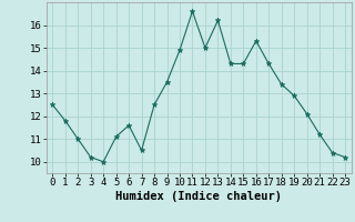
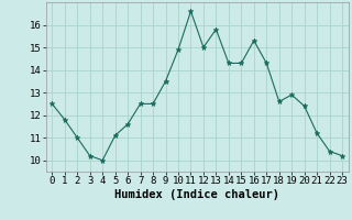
7: 10.5 -> 12.5
13: 16.2 -> 15.8
18: 13.4 -> 12.6
20: 12.1 -> 12.4
